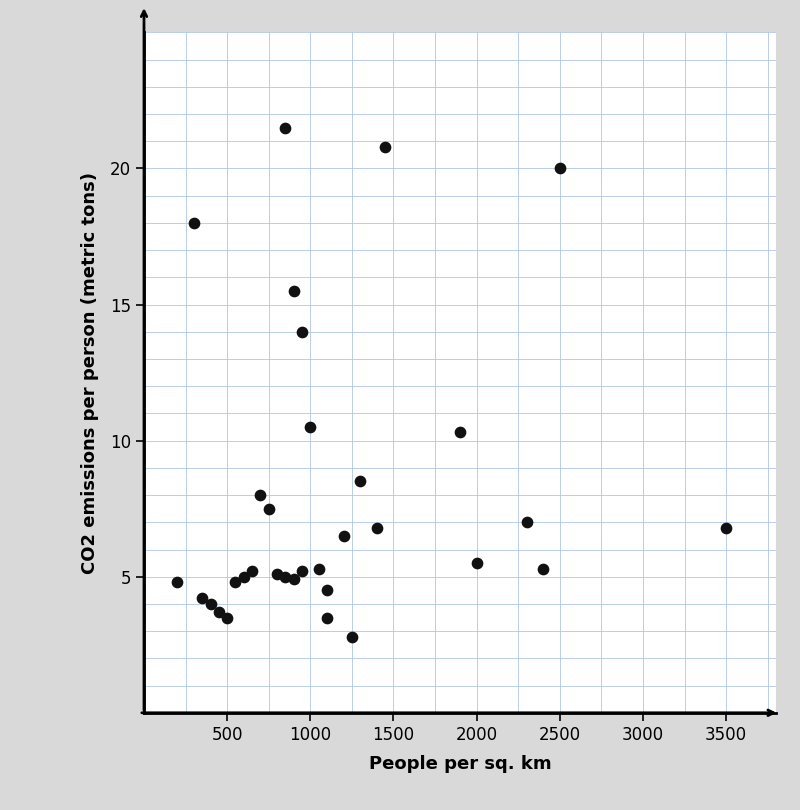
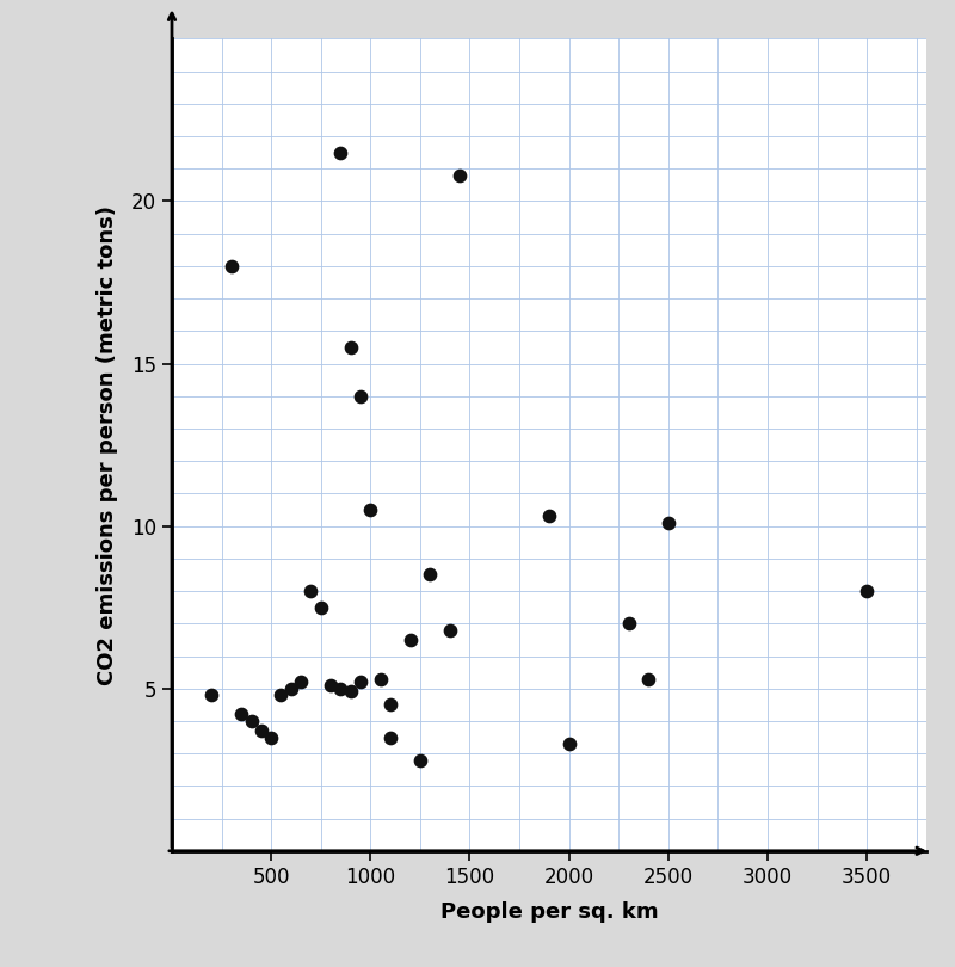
2000: 5.5 -> 3.3
2500: 20.0 -> 10.1
3500: 6.8 -> 8.0
